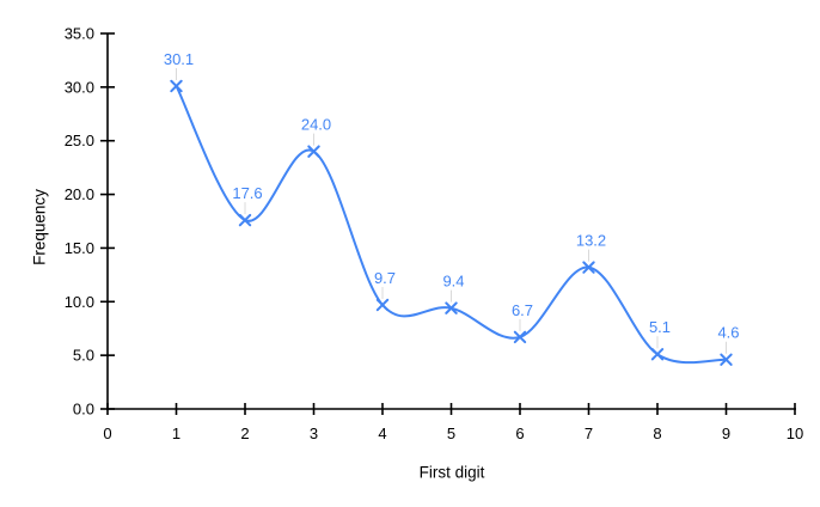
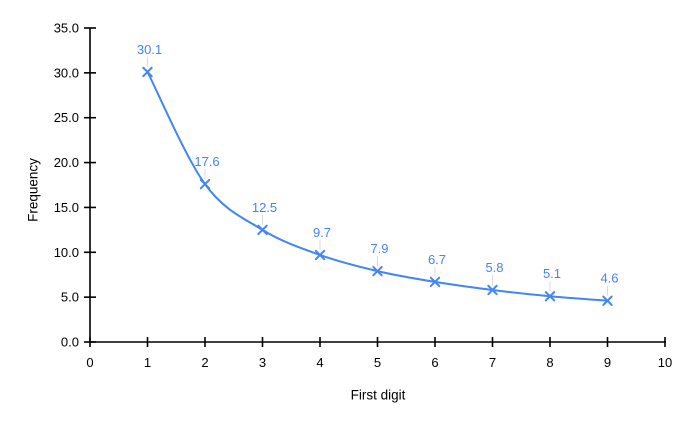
3: 24.0 -> 12.5
5: 9.4 -> 7.9
7: 13.2 -> 5.8
